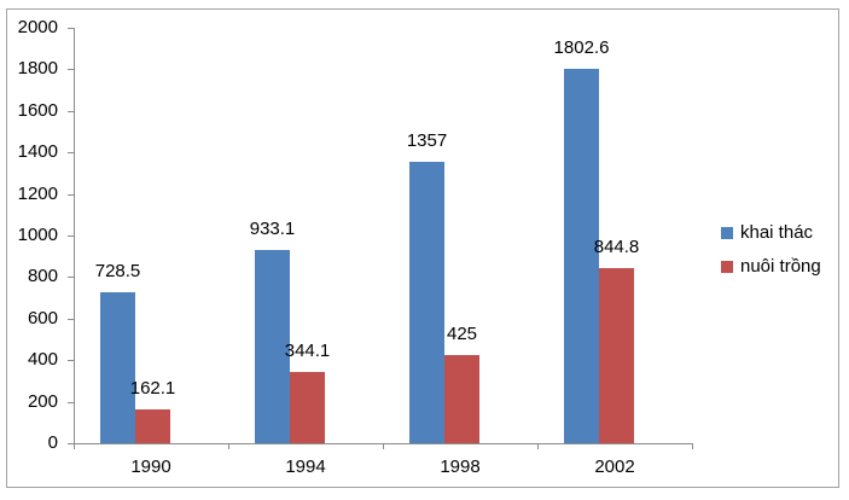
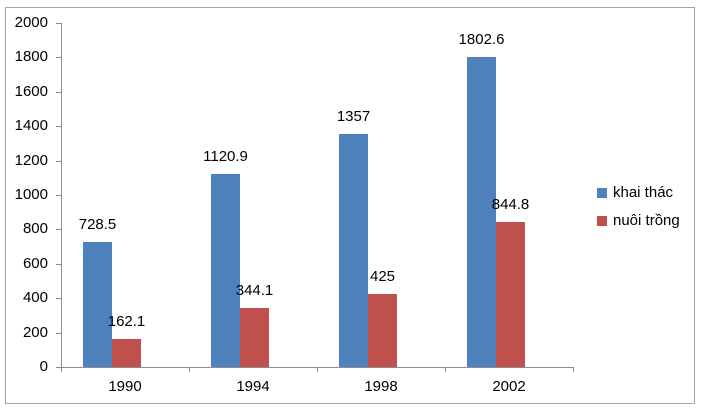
khai thác/1994: 933.1 -> 1120.9
